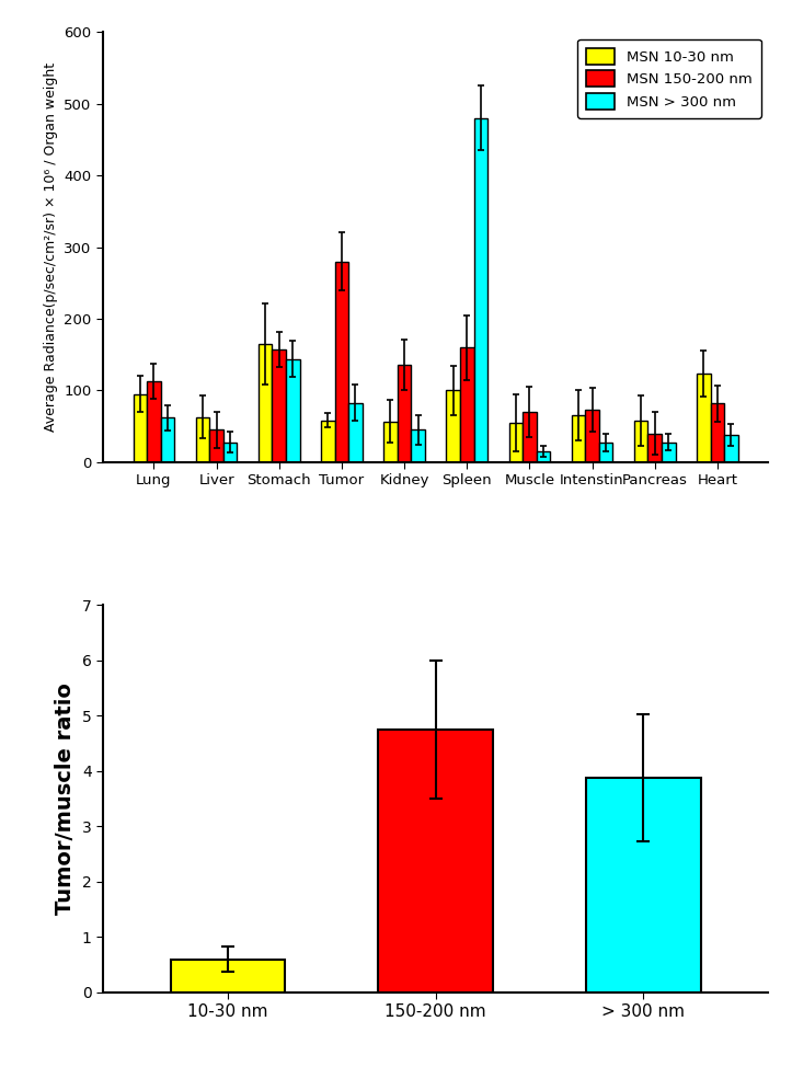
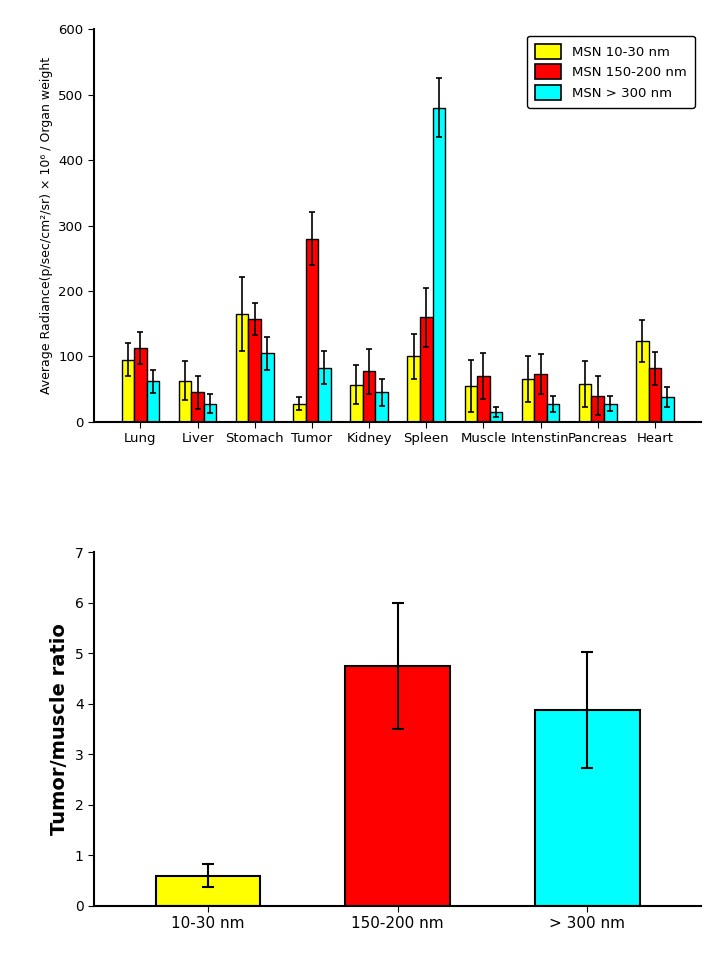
MSN > 300 nm/Stomach: 144 -> 105
MSN 10-30 nm/Tumor: 58 -> 28
MSN 150-200 nm/Kidney: 136 -> 77
